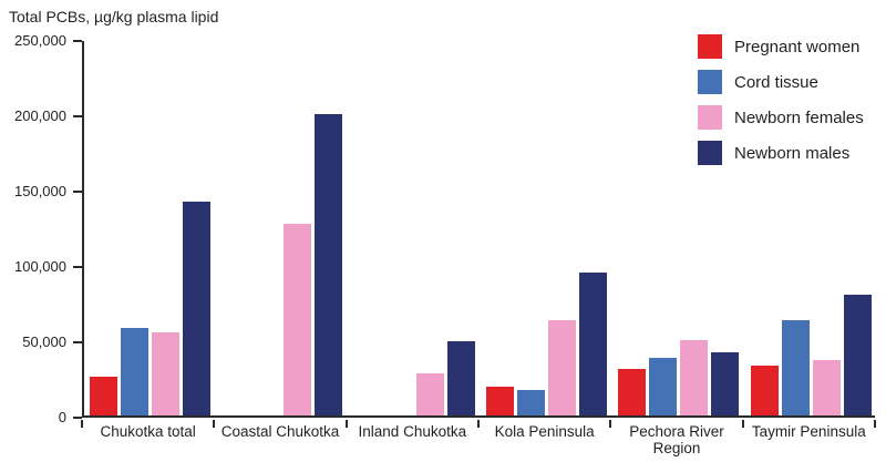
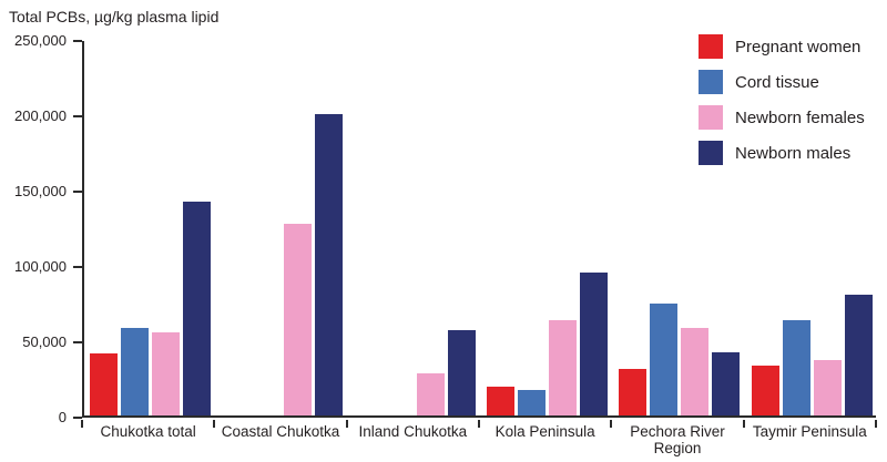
Pregnant women/Chukotka total: 26000 -> 41000
Newborn males/Inland Chukotka: 49000 -> 57000
Cord tissue/Pechora River Region: 38000 -> 74000
Newborn females/Pechora River Region: 50000 -> 58000
